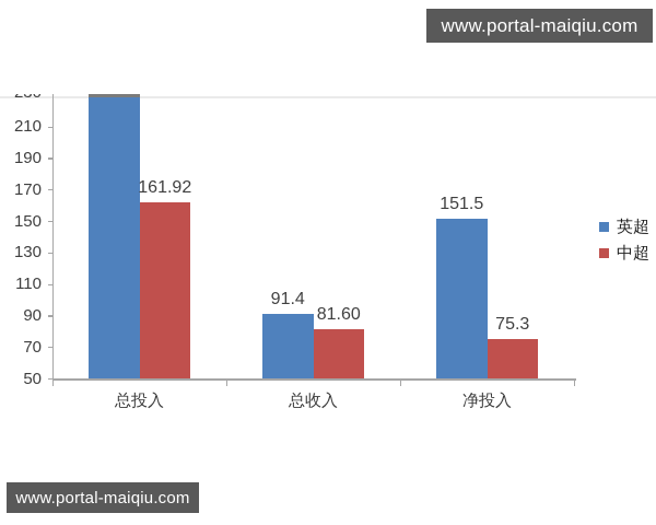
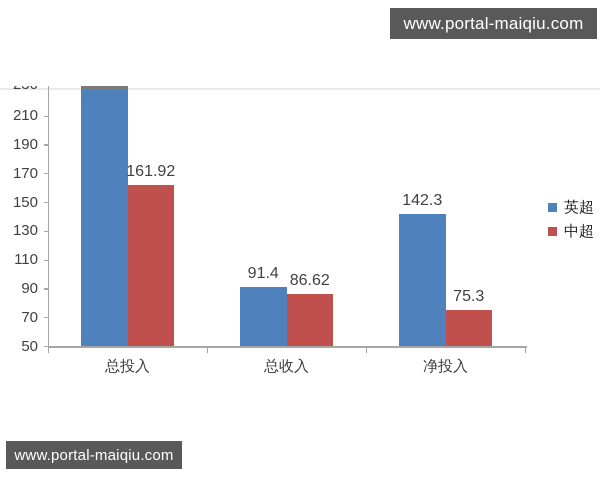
中超/总收入: 81.60 -> 86.62
英超/净投入: 151.5 -> 142.3
